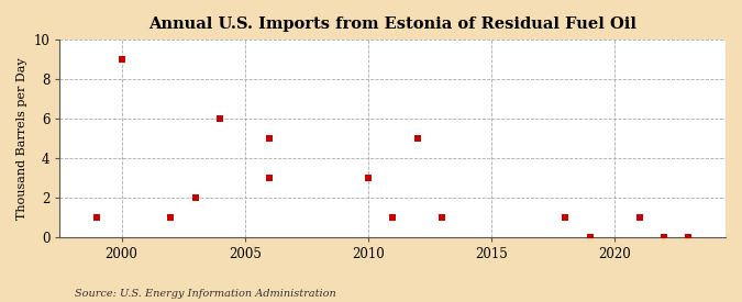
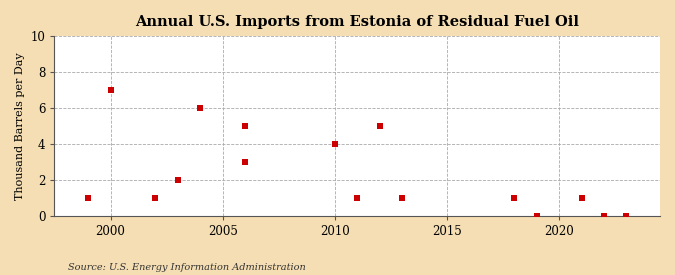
2000: 9 -> 7
2010: 3 -> 4
